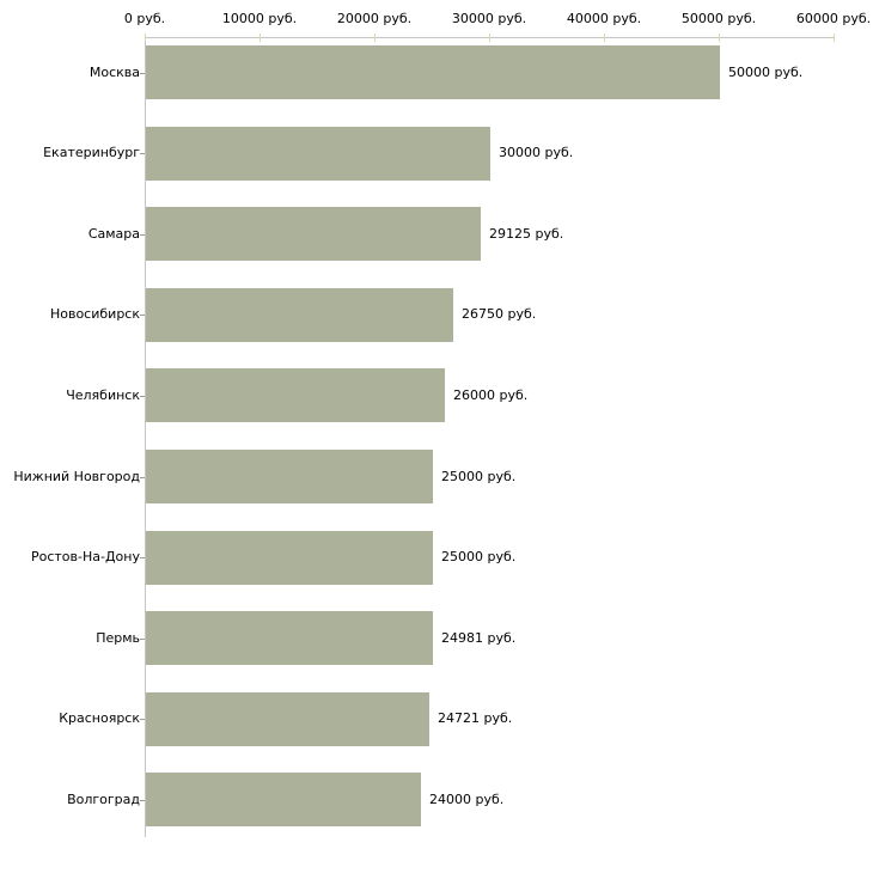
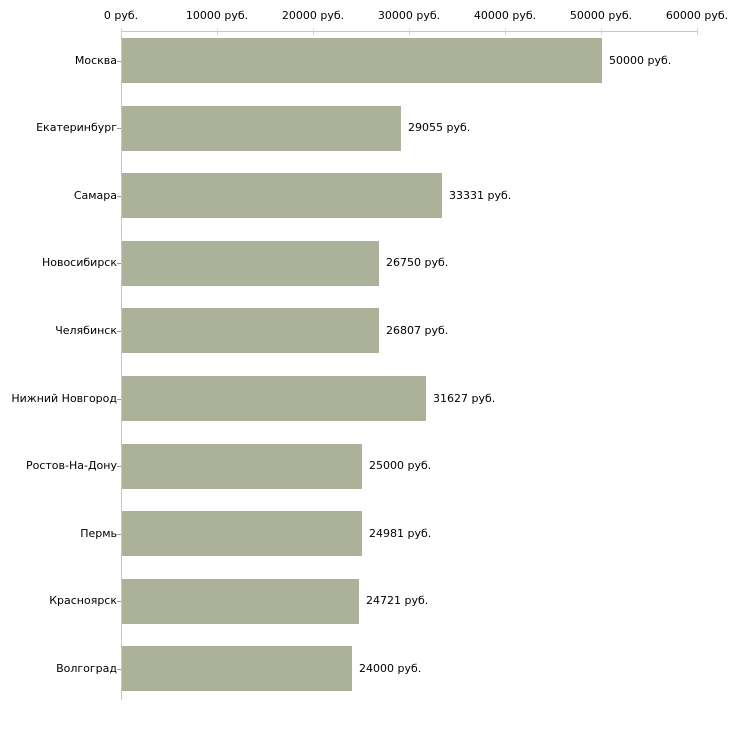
Екатеринбург: 30000 -> 29055
Самара: 29125 -> 33331
Челябинск: 26000 -> 26807
Нижний Новгород: 25000 -> 31627
